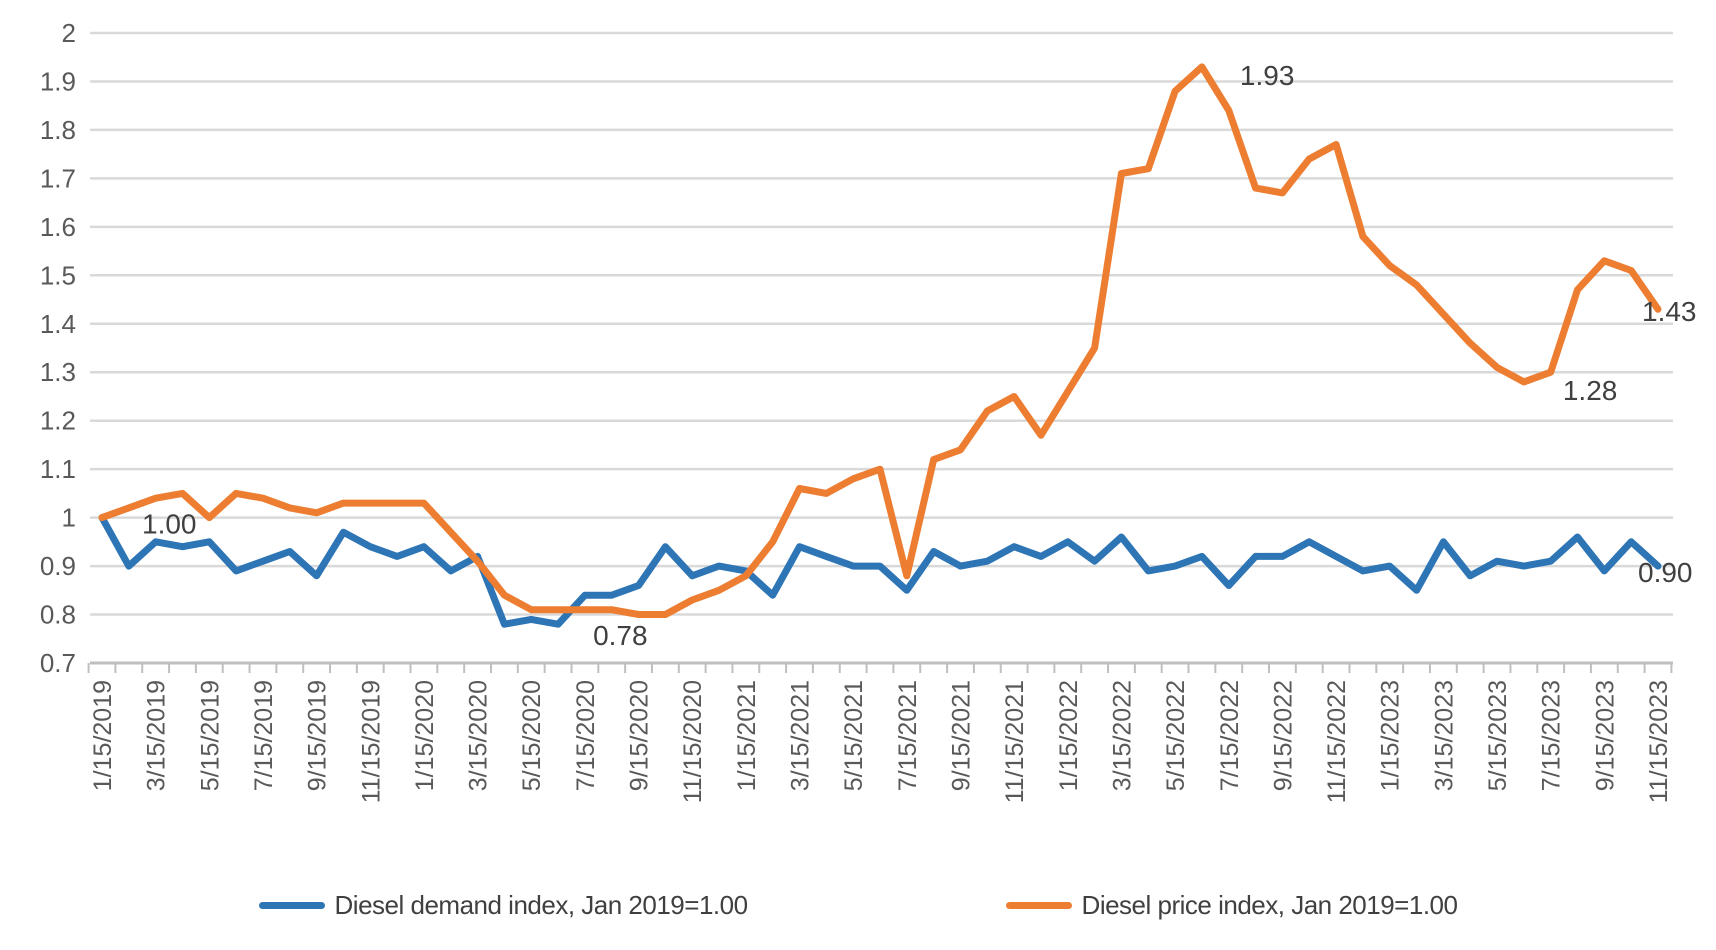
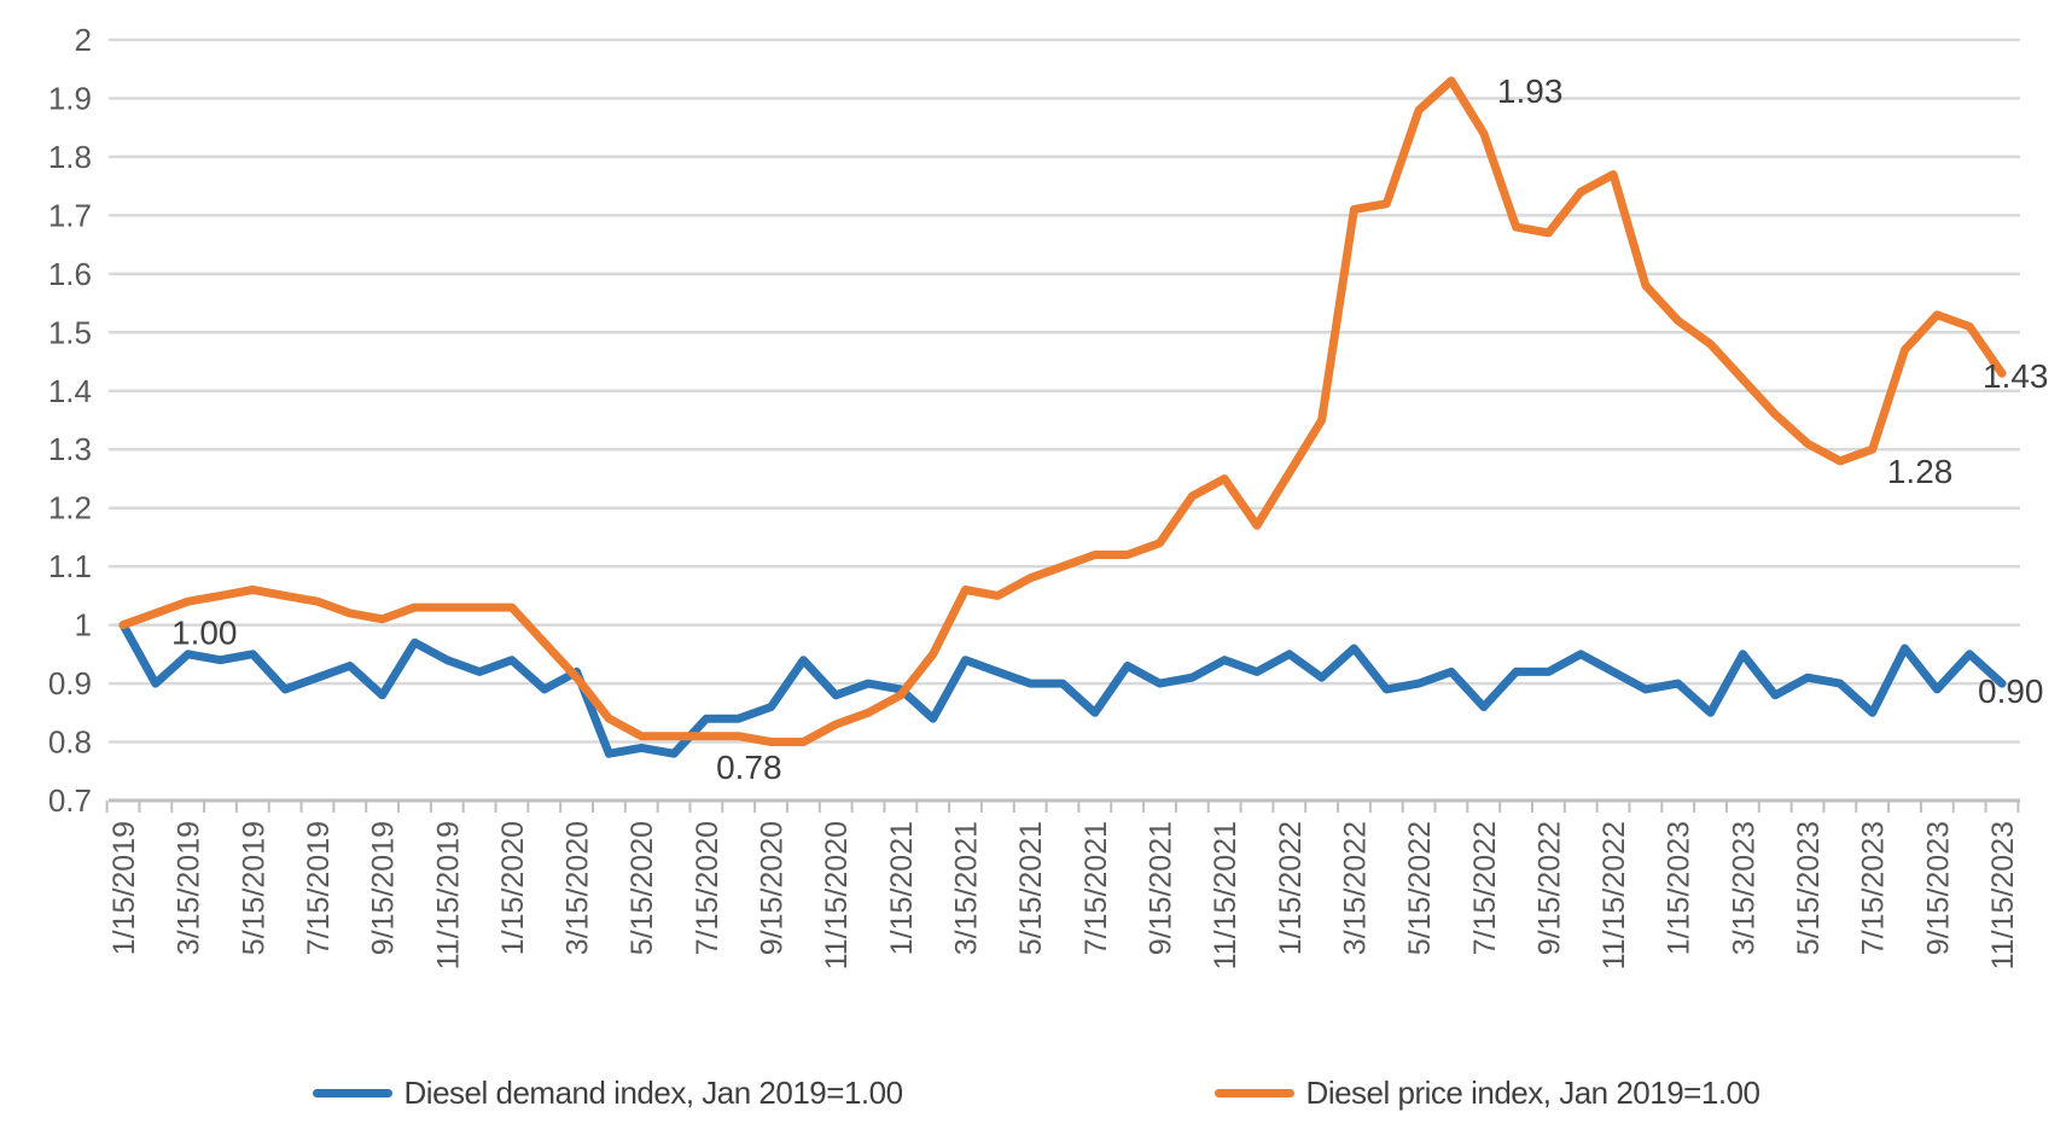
Diesel price index, Jan 2019=1.00/5/15/2019: 1.00 -> 1.06
Diesel price index, Jan 2019=1.00/7/15/2021: 0.88 -> 1.12
Diesel demand index, Jan 2019=1.00/7/15/2023: 0.91 -> 0.85
